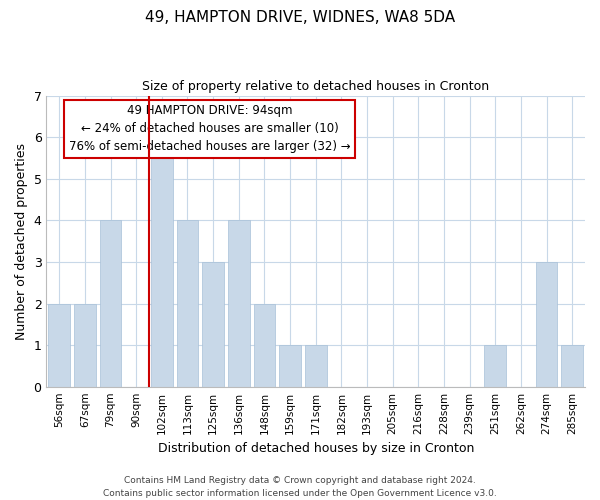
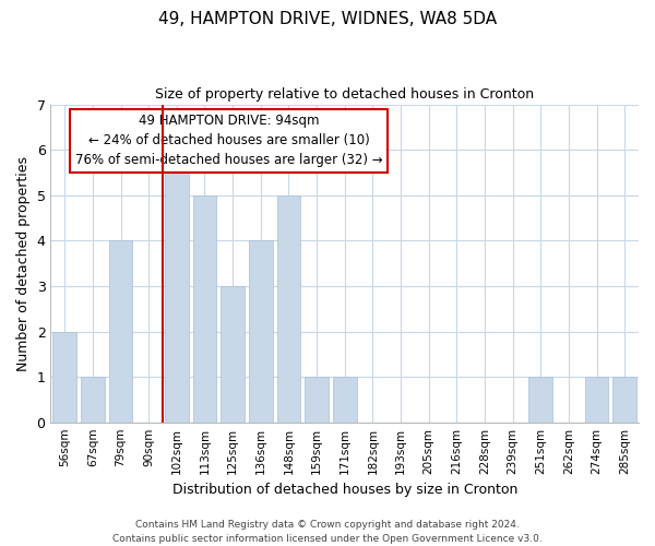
67sqm: 2 -> 1
113sqm: 4 -> 5
148sqm: 2 -> 5
274sqm: 3 -> 1
